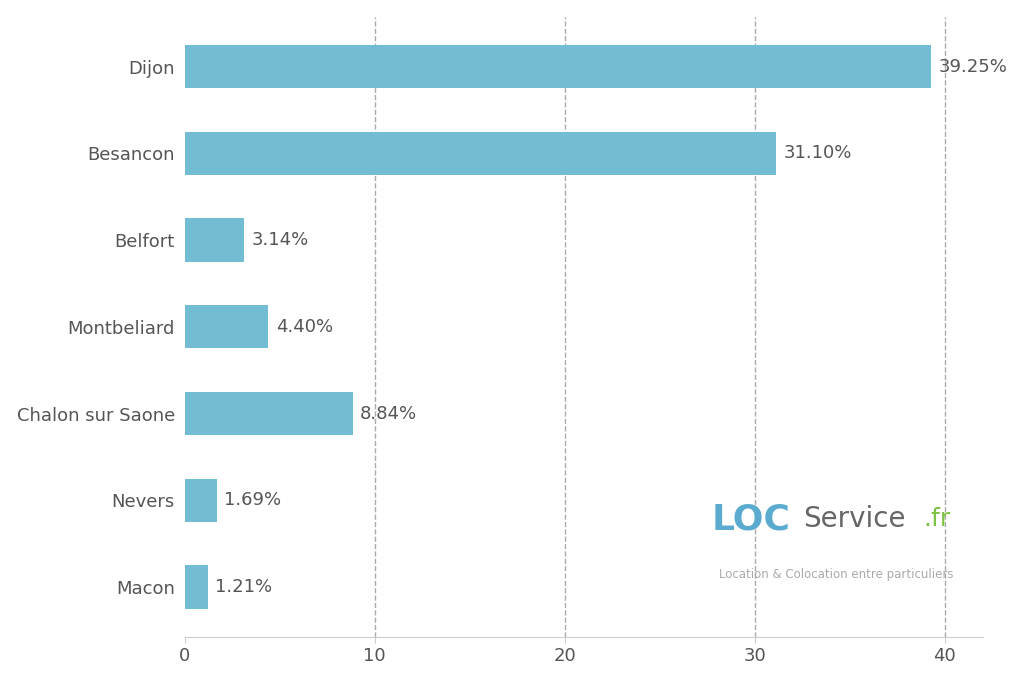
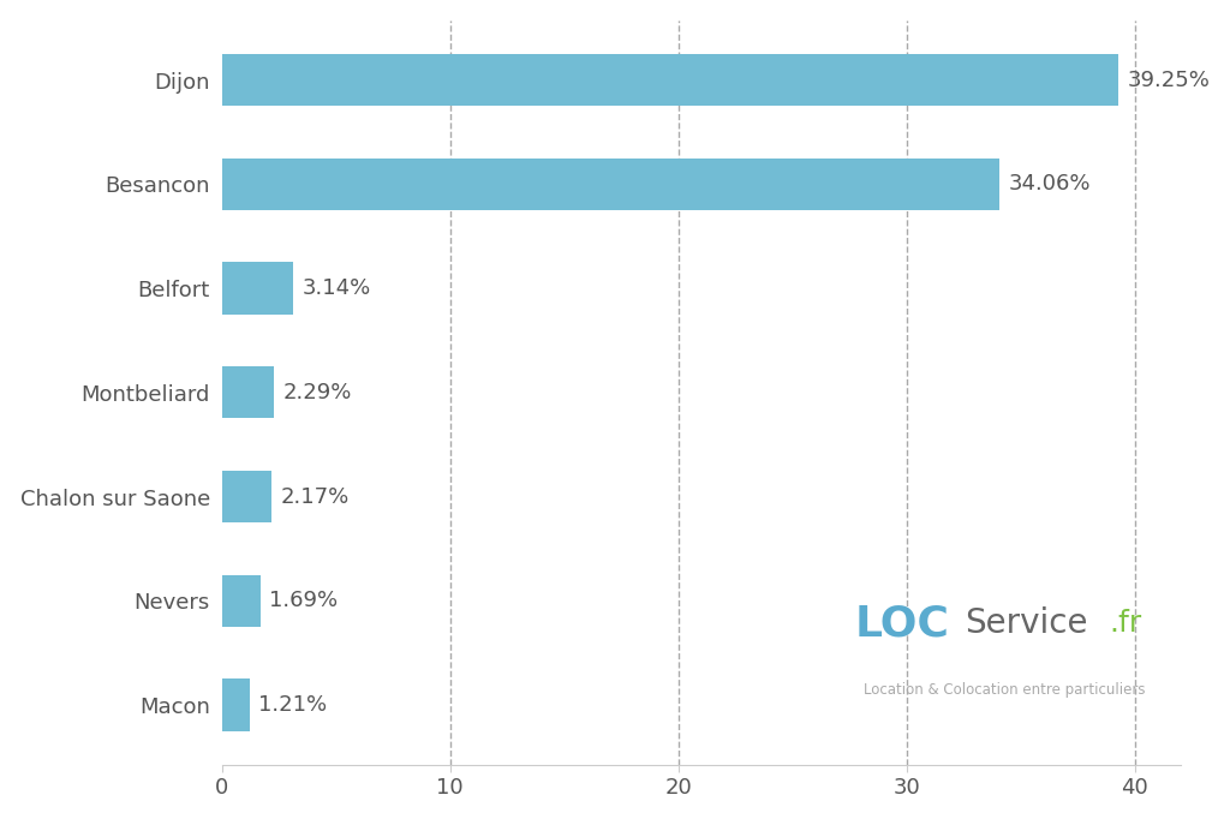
Besancon: 31.10% -> 34.06%
Montbeliard: 4.40% -> 2.29%
Chalon sur Saone: 8.84% -> 2.17%
